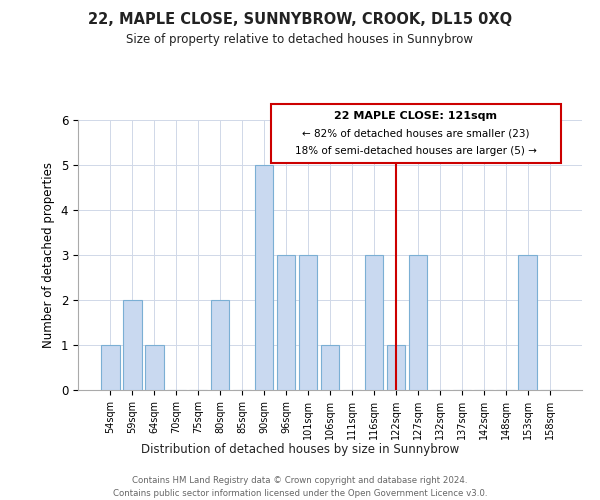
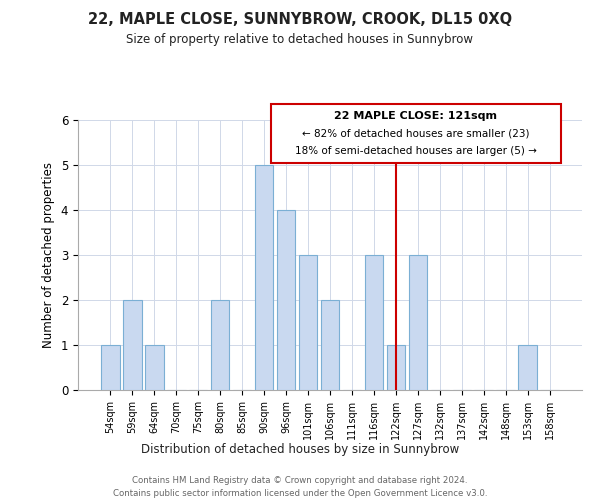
96sqm: 3 -> 4
106sqm: 1 -> 2
153sqm: 3 -> 1
